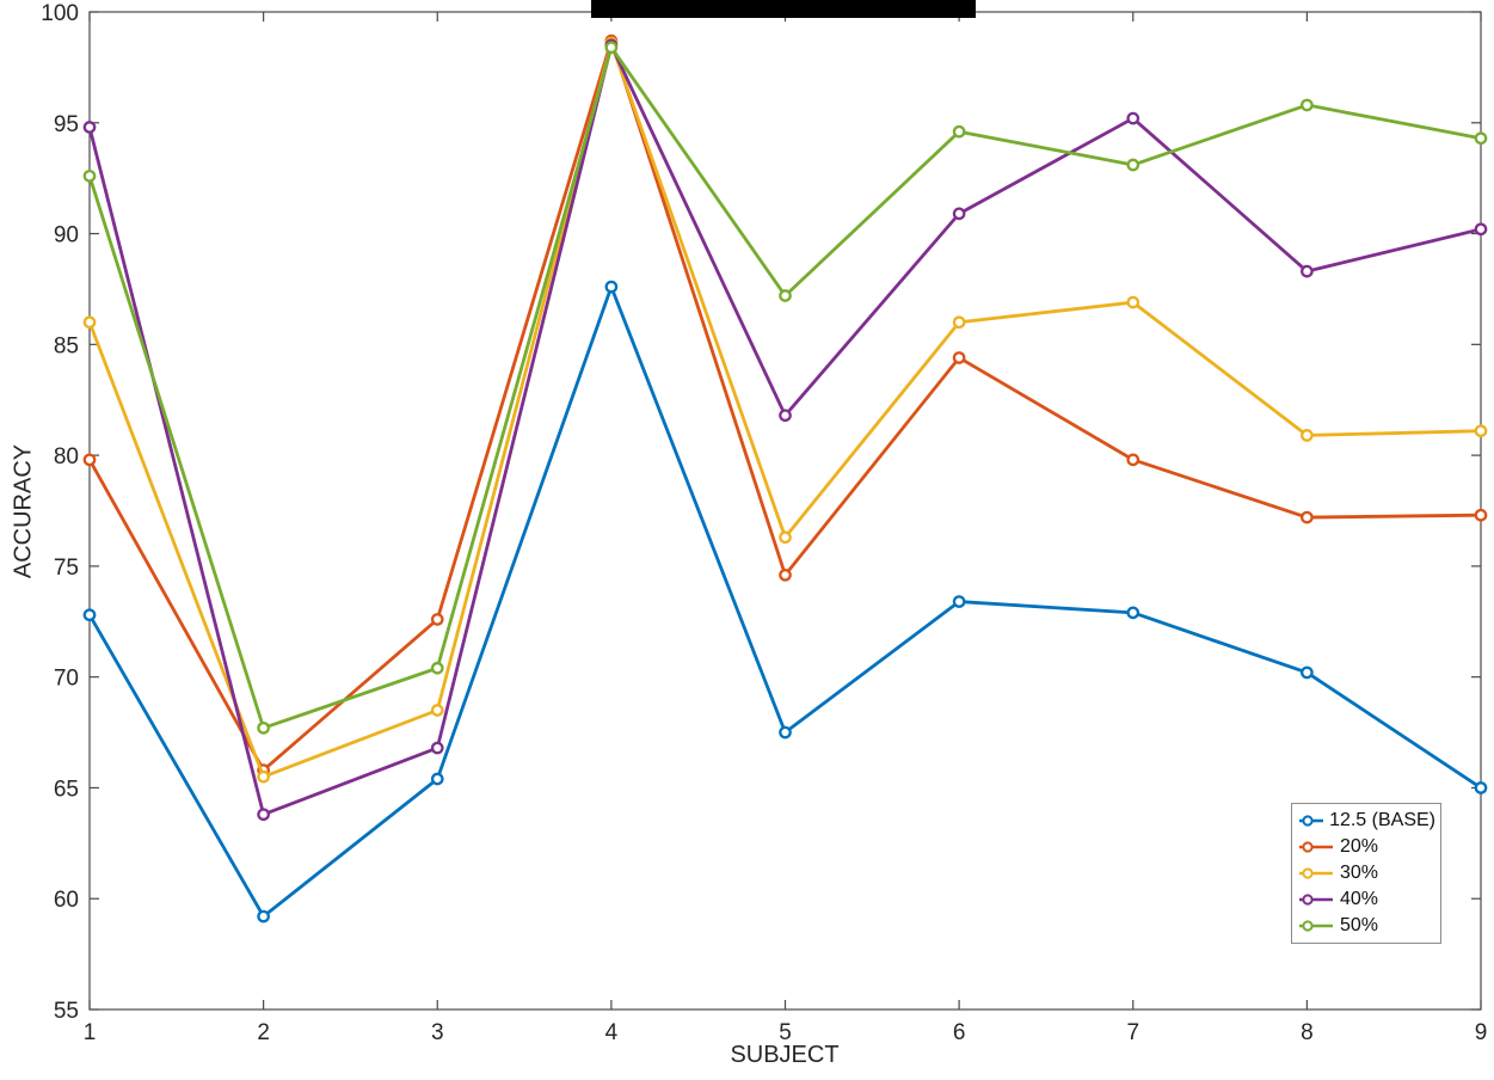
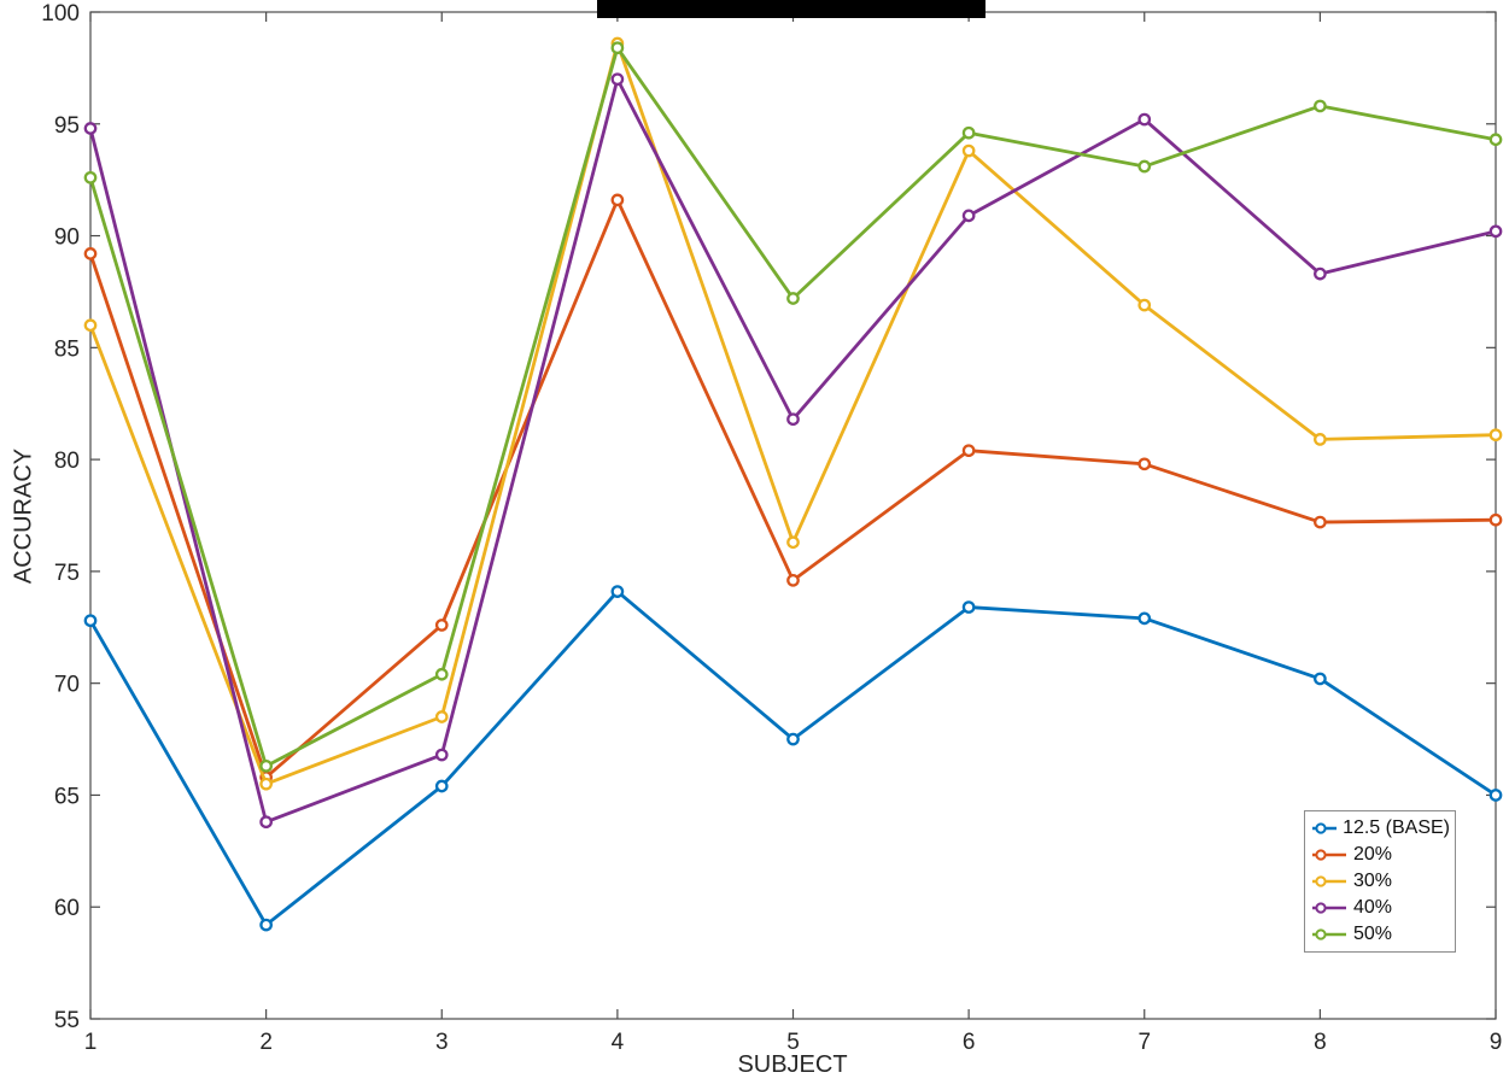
20%/1: 79.8 -> 89.2
50%/2: 67.7 -> 66.3
12.5 (BASE)/4: 87.6 -> 74.1
20%/4: 98.7 -> 91.6
40%/4: 98.5 -> 97.0
20%/6: 84.4 -> 80.4
30%/6: 86.0 -> 93.8
